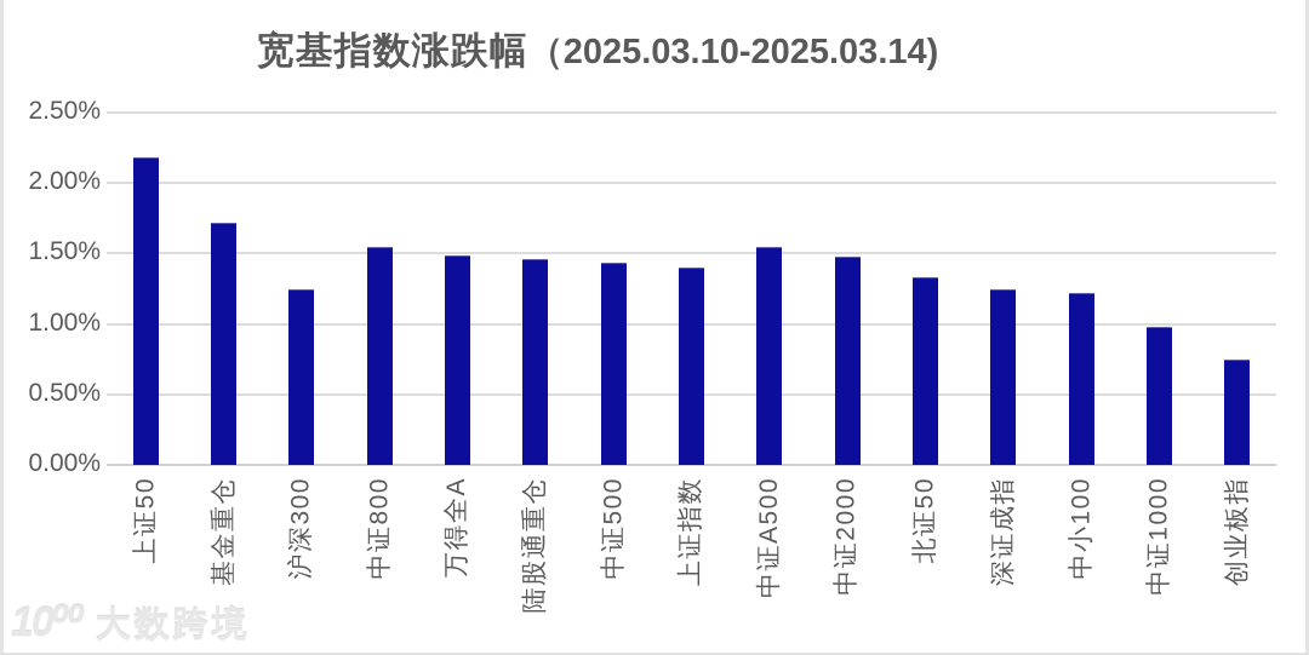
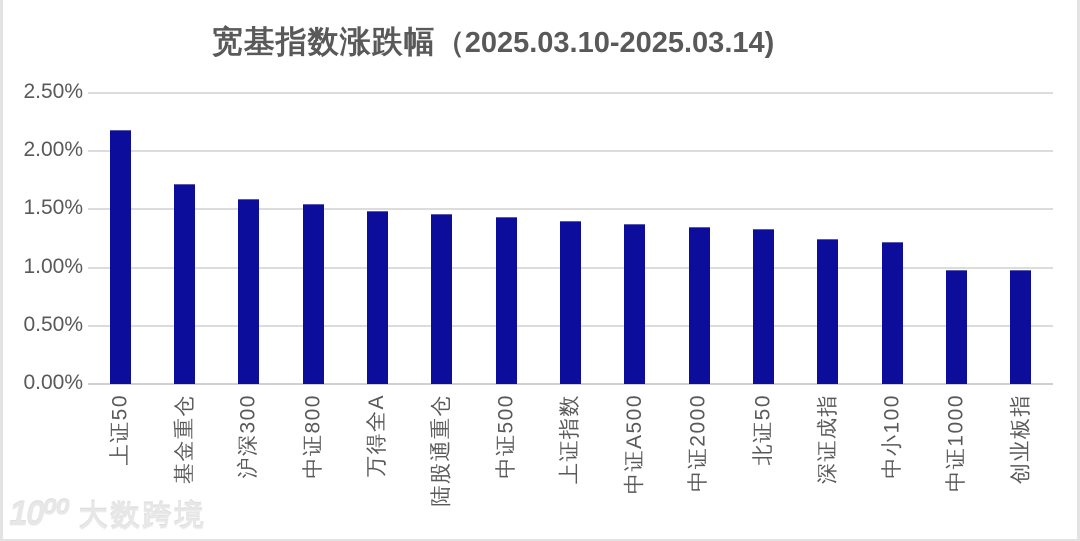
沪深300: 1.24% -> 1.58%
中证A500: 1.54% -> 1.37%
中证2000: 1.47% -> 1.34%
创业板指: 0.74% -> 0.97%
